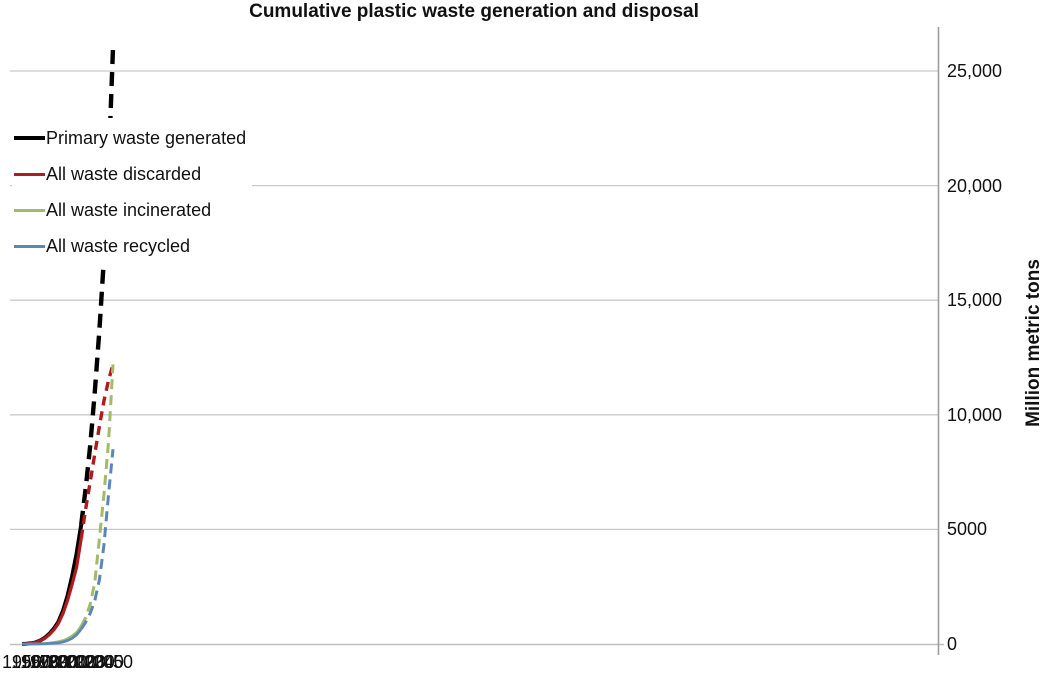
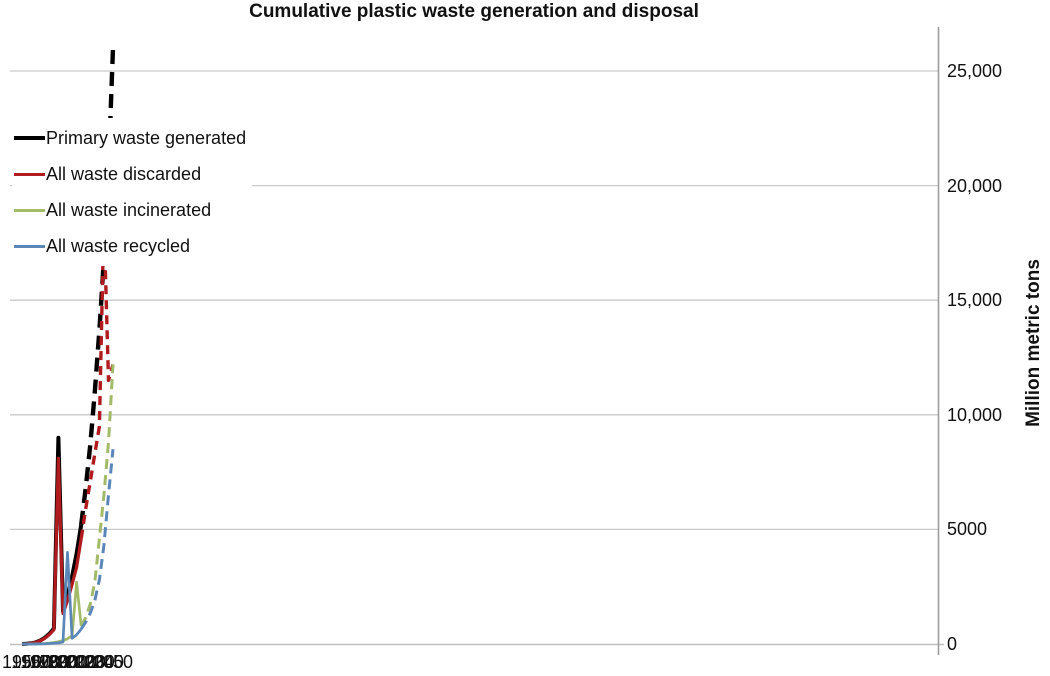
Primary waste generated/1990: 1000 -> 9000
All waste discarded/1990: 900 -> 8100
All waste recycled/2000: 200 -> 4000
All waste incinerated/2010: 500 -> 2700
All waste discarded/2040: 10600 -> 18600
